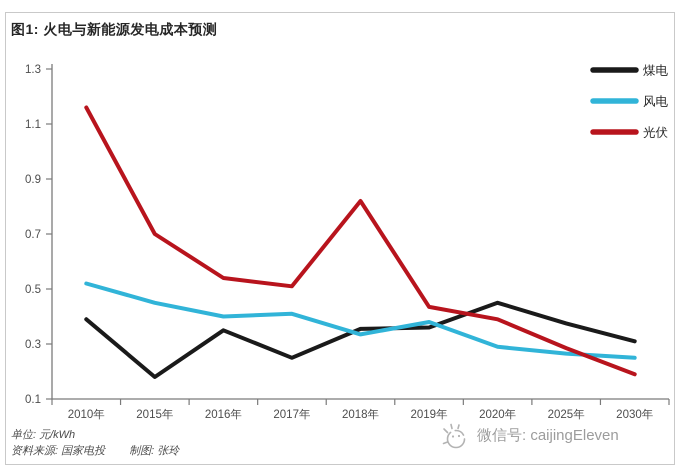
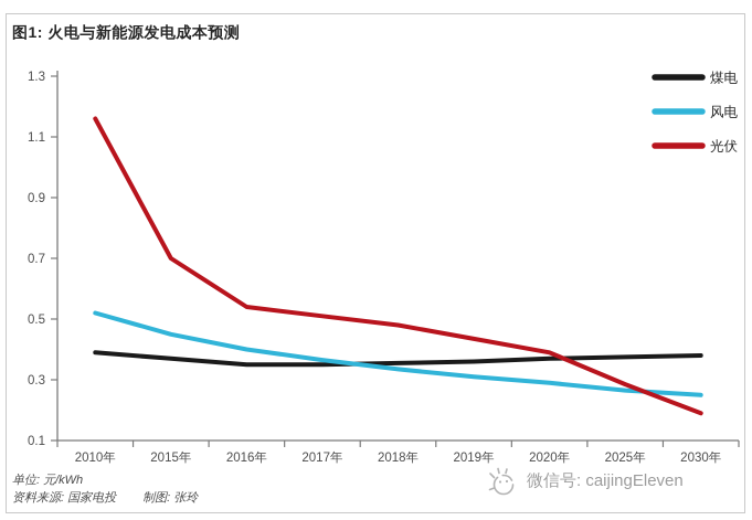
煤电/2015年: 0.18 -> 0.37
煤电/2017年: 0.25 -> 0.35
风电/2017年: 0.41 -> 0.36
光伏/2018年: 0.82 -> 0.48
风电/2019年: 0.38 -> 0.31
煤电/2020年: 0.45 -> 0.37
煤电/2030年: 0.31 -> 0.38
